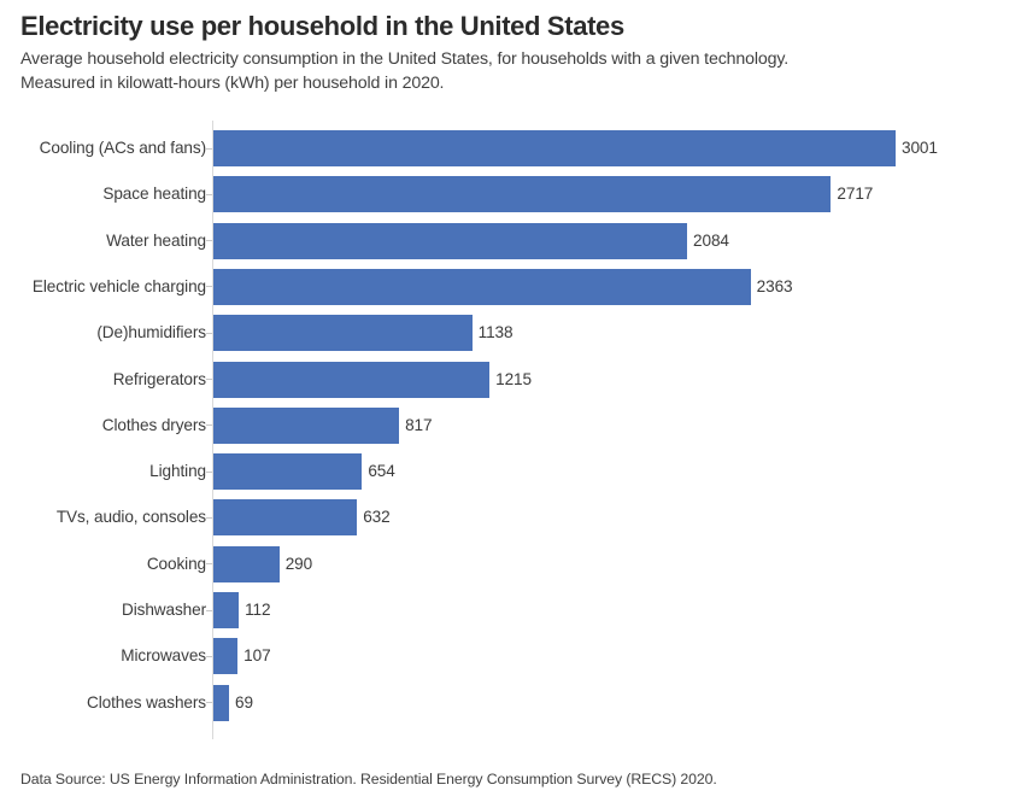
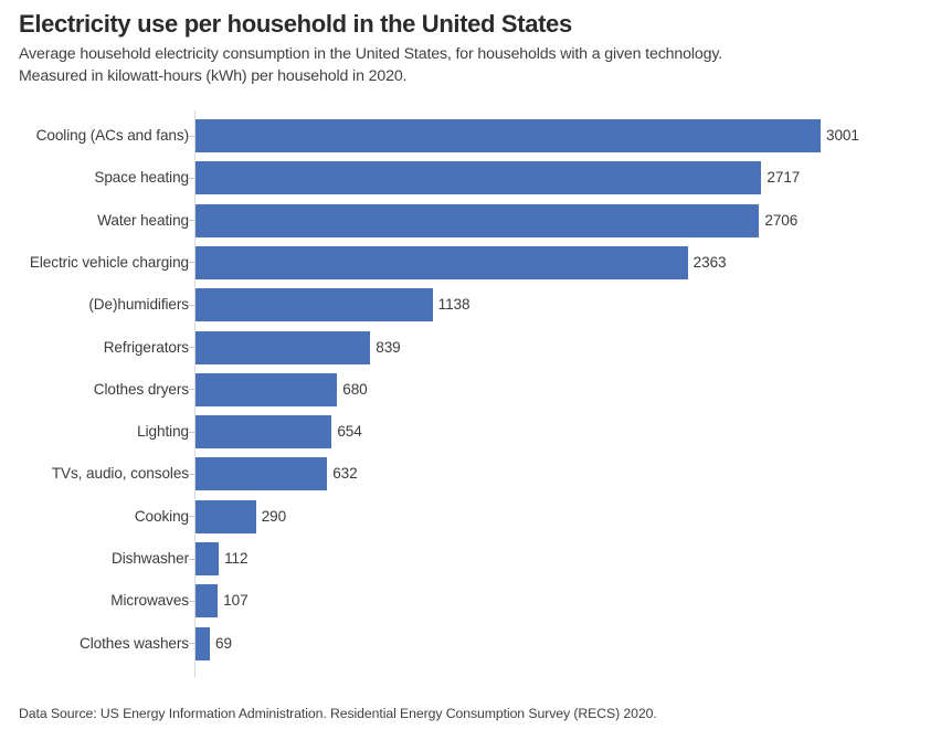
Water heating: 2084 -> 2706
Refrigerators: 1215 -> 839
Clothes dryers: 817 -> 680
